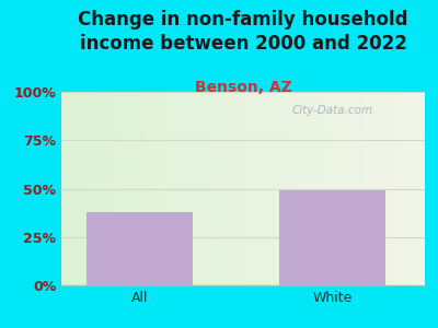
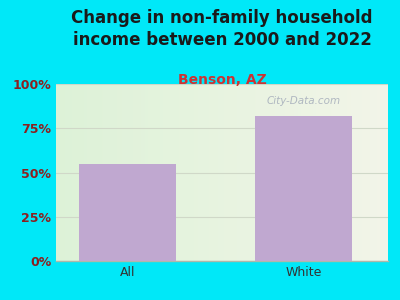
All: 38% -> 55%
White: 49% -> 82%
